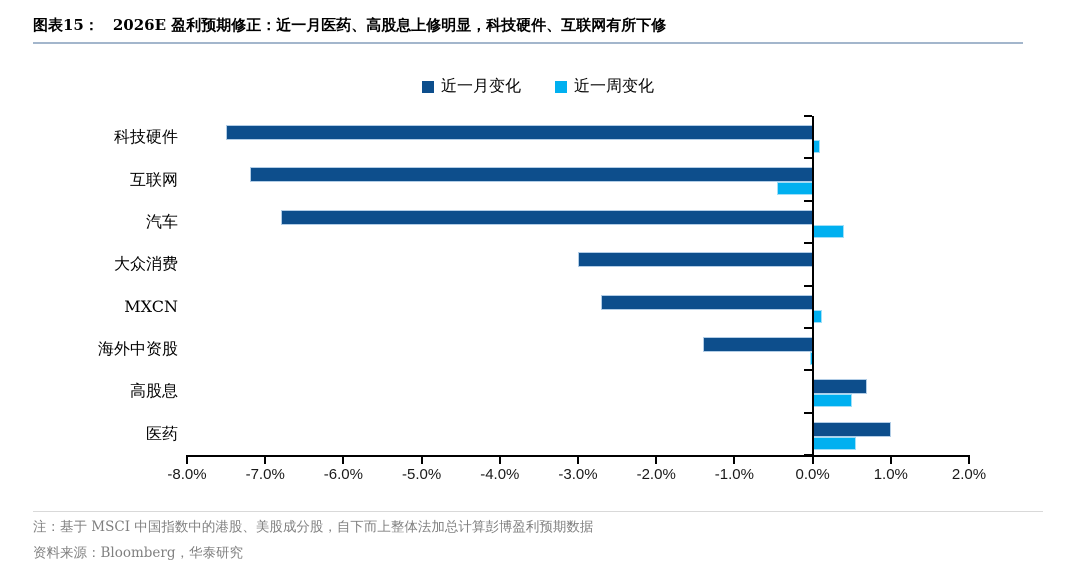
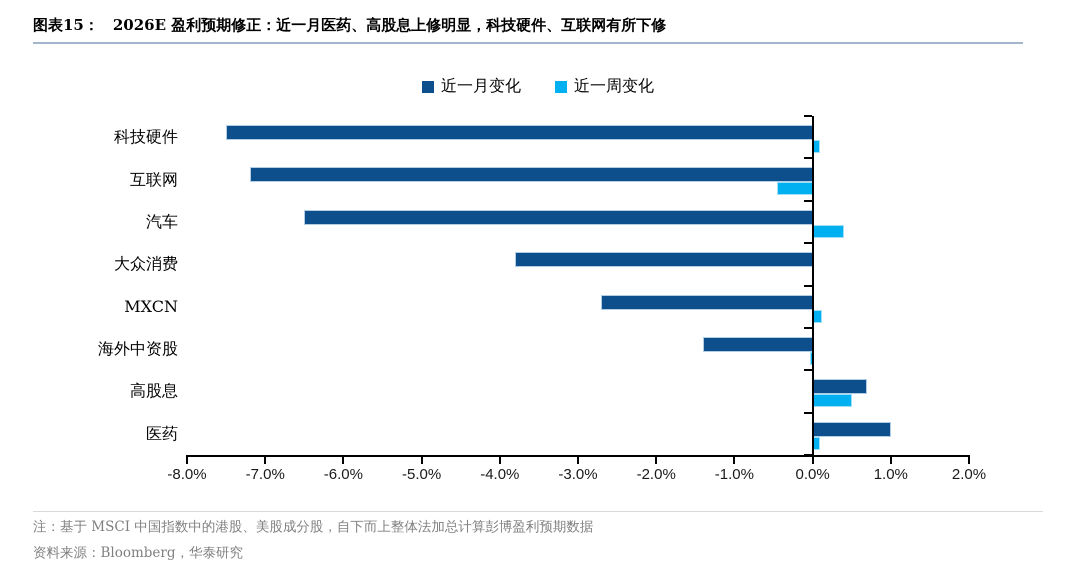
近一月变化/汽车: -6.8% -> -6.5%
近一月变化/大众消费: -3.0% -> -3.8%
近一周变化/医药: 0.6% -> 0.1%
